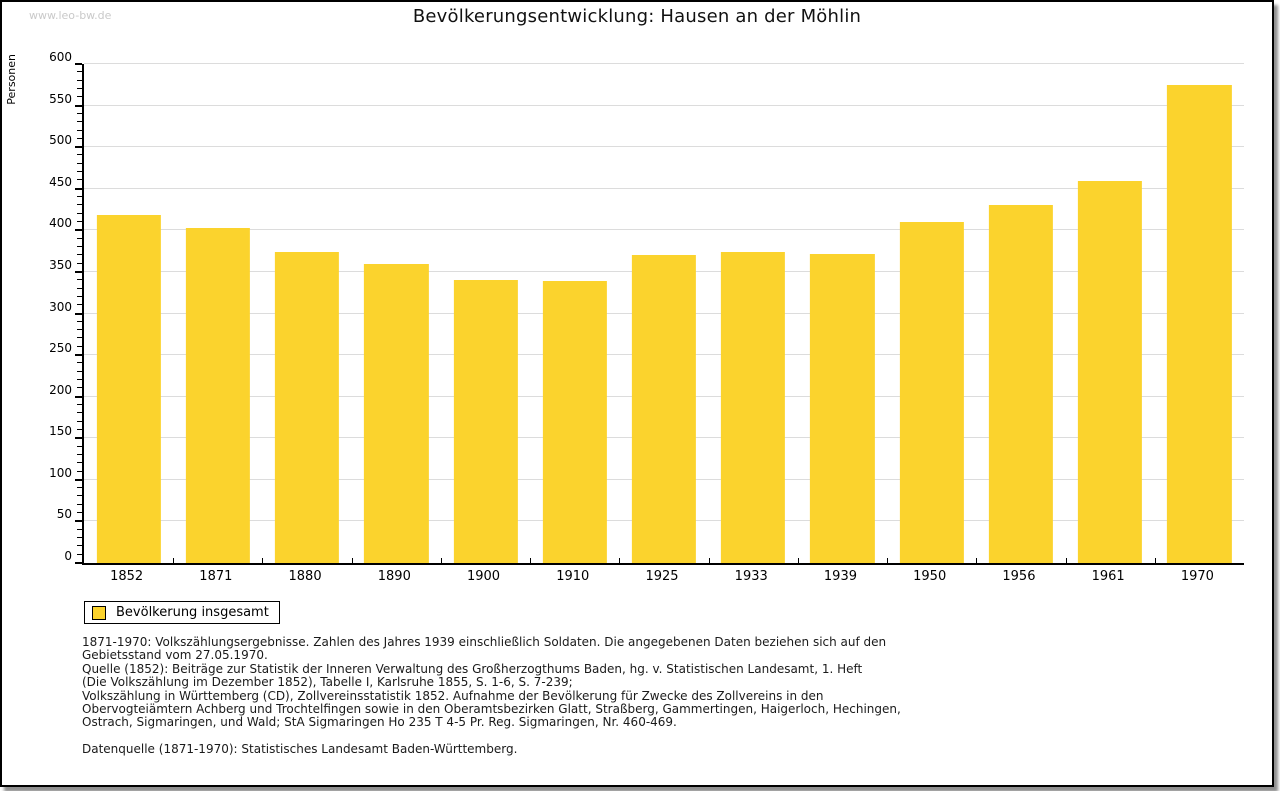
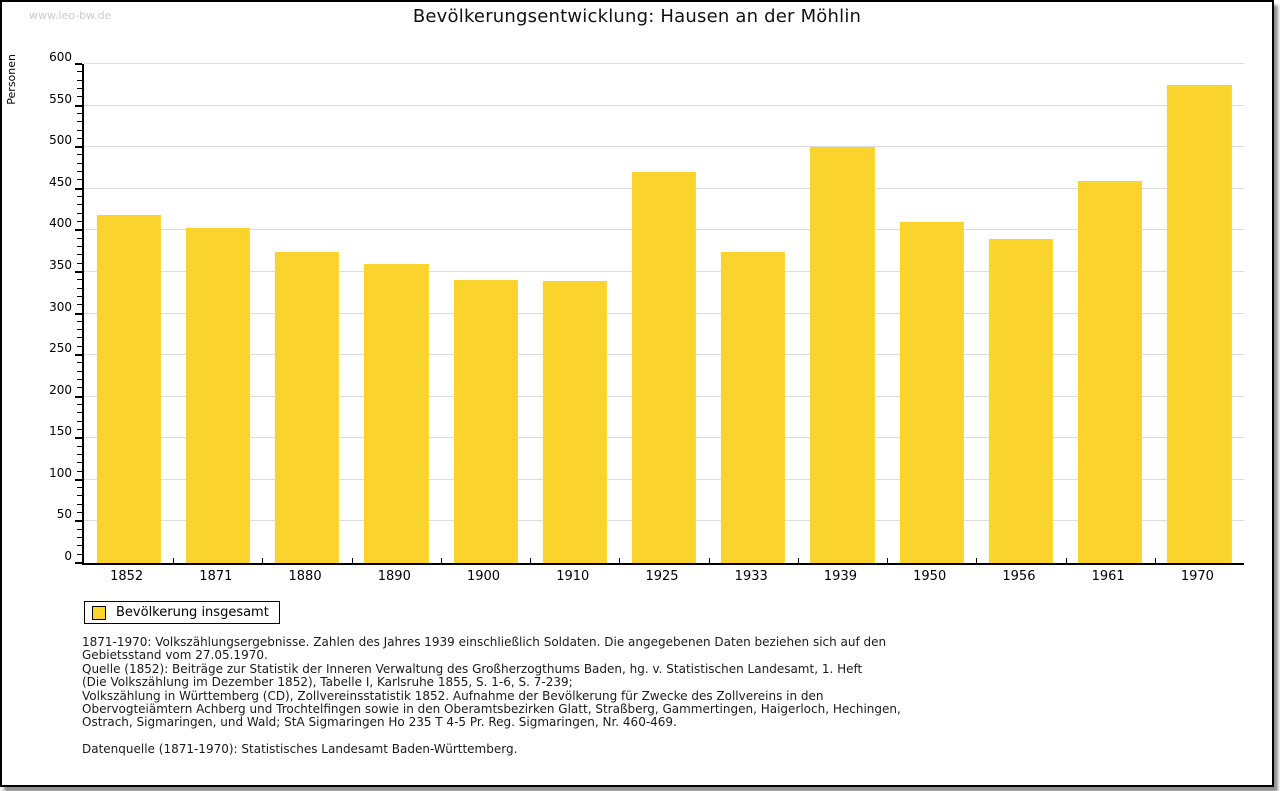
1925: 370 -> 470
1939: 370 -> 500
1956: 430 -> 390
